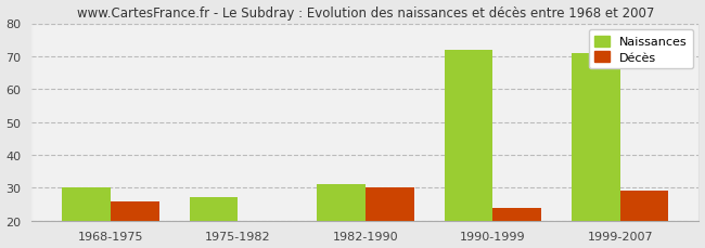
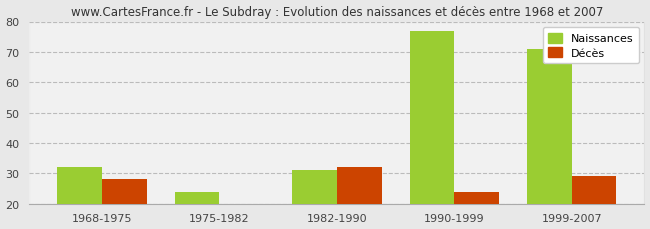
Naissances/1968-1975: 30 -> 32
Décès/1968-1975: 26 -> 28
Naissances/1975-1982: 27 -> 24
Décès/1982-1990: 30 -> 32
Naissances/1990-1999: 72 -> 77
